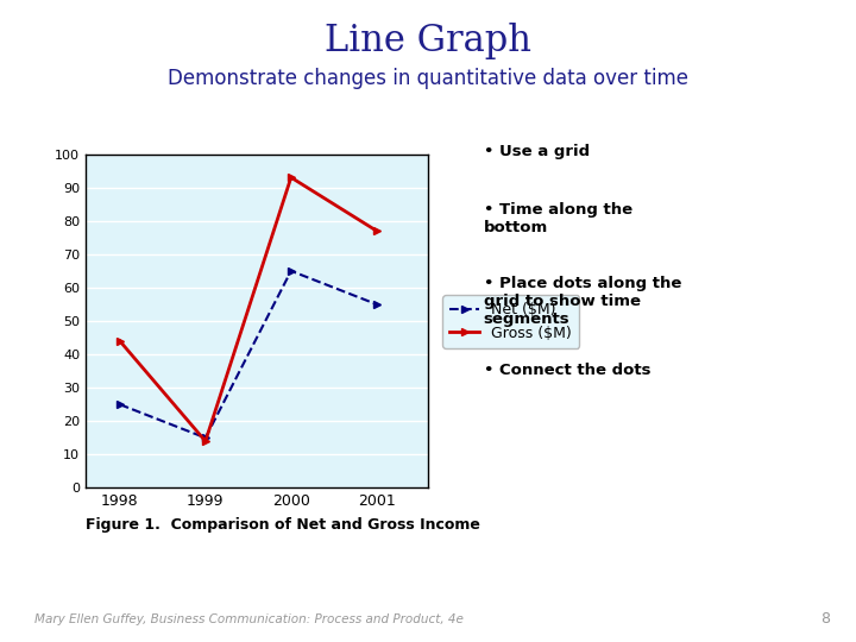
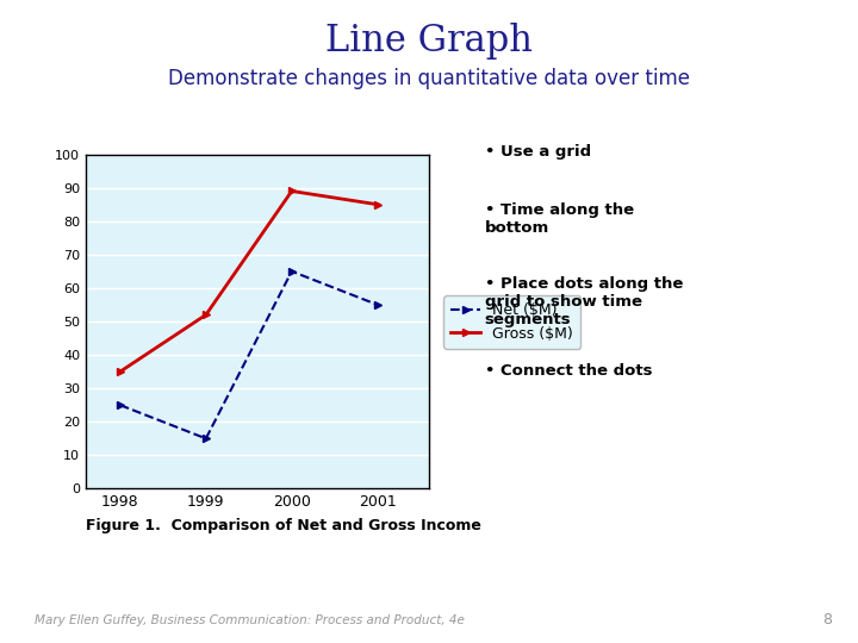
Gross ($M)/1998: 44 -> 35
Gross ($M)/1999: 14 -> 52
Gross ($M)/2000: 93 -> 89
Gross ($M)/2001: 77 -> 85
